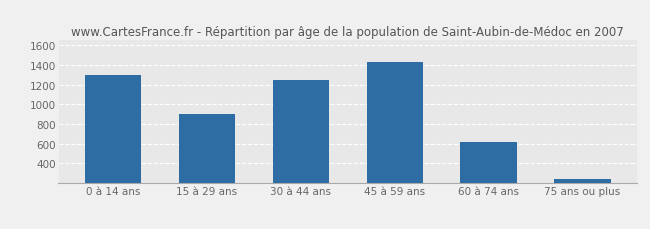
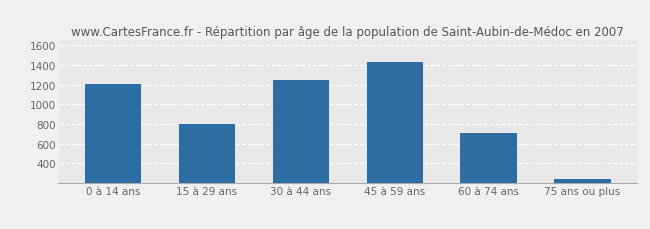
0 à 14 ans: 1300 -> 1200
15 à 29 ans: 900 -> 800
60 à 74 ans: 620 -> 700
